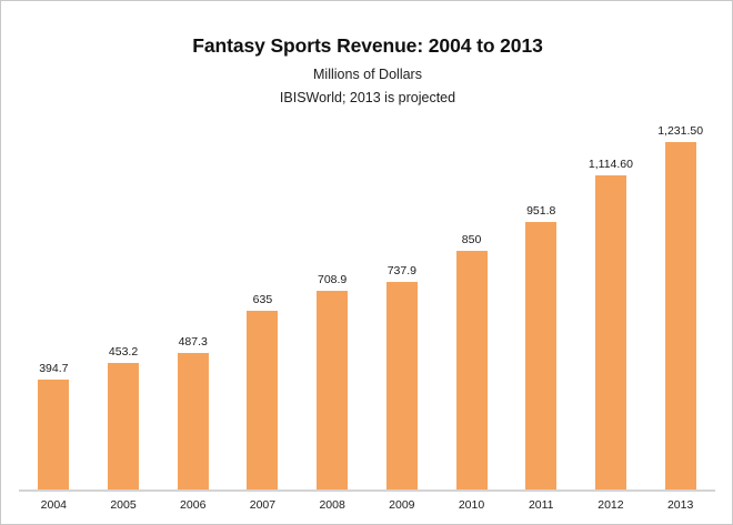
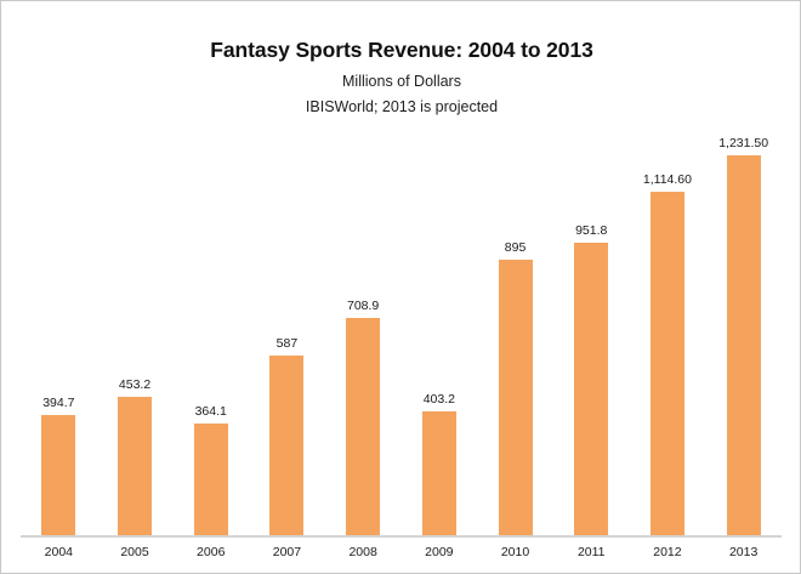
2006: 487.3 -> 364.1
2007: 635 -> 587
2009: 737.9 -> 403.2
2010: 850 -> 895
